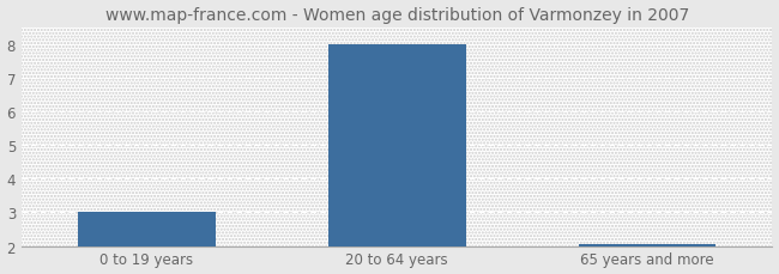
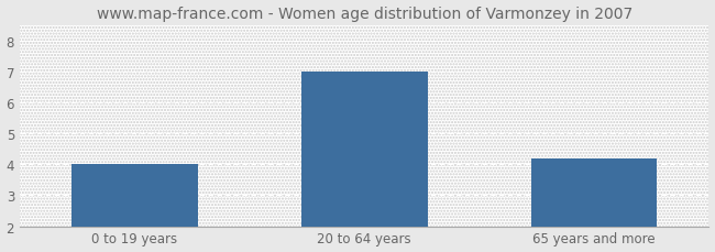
0 to 19 years: 3.00 -> 4.00
20 to 64 years: 8.00 -> 7.00
65 years and more: 2.05 -> 4.20
